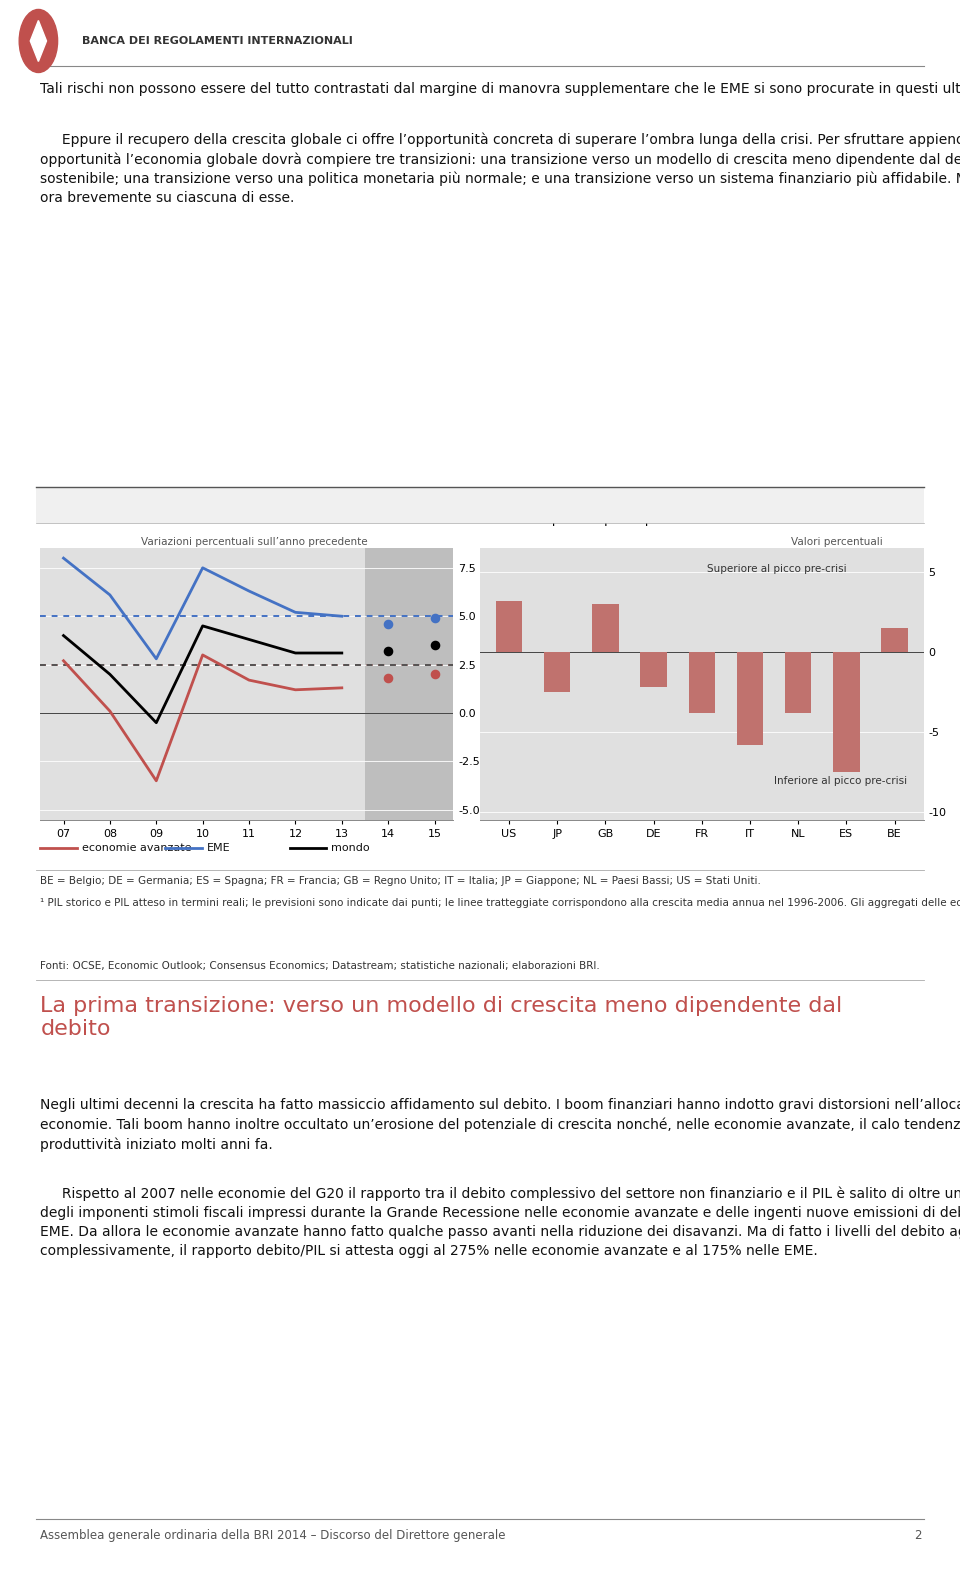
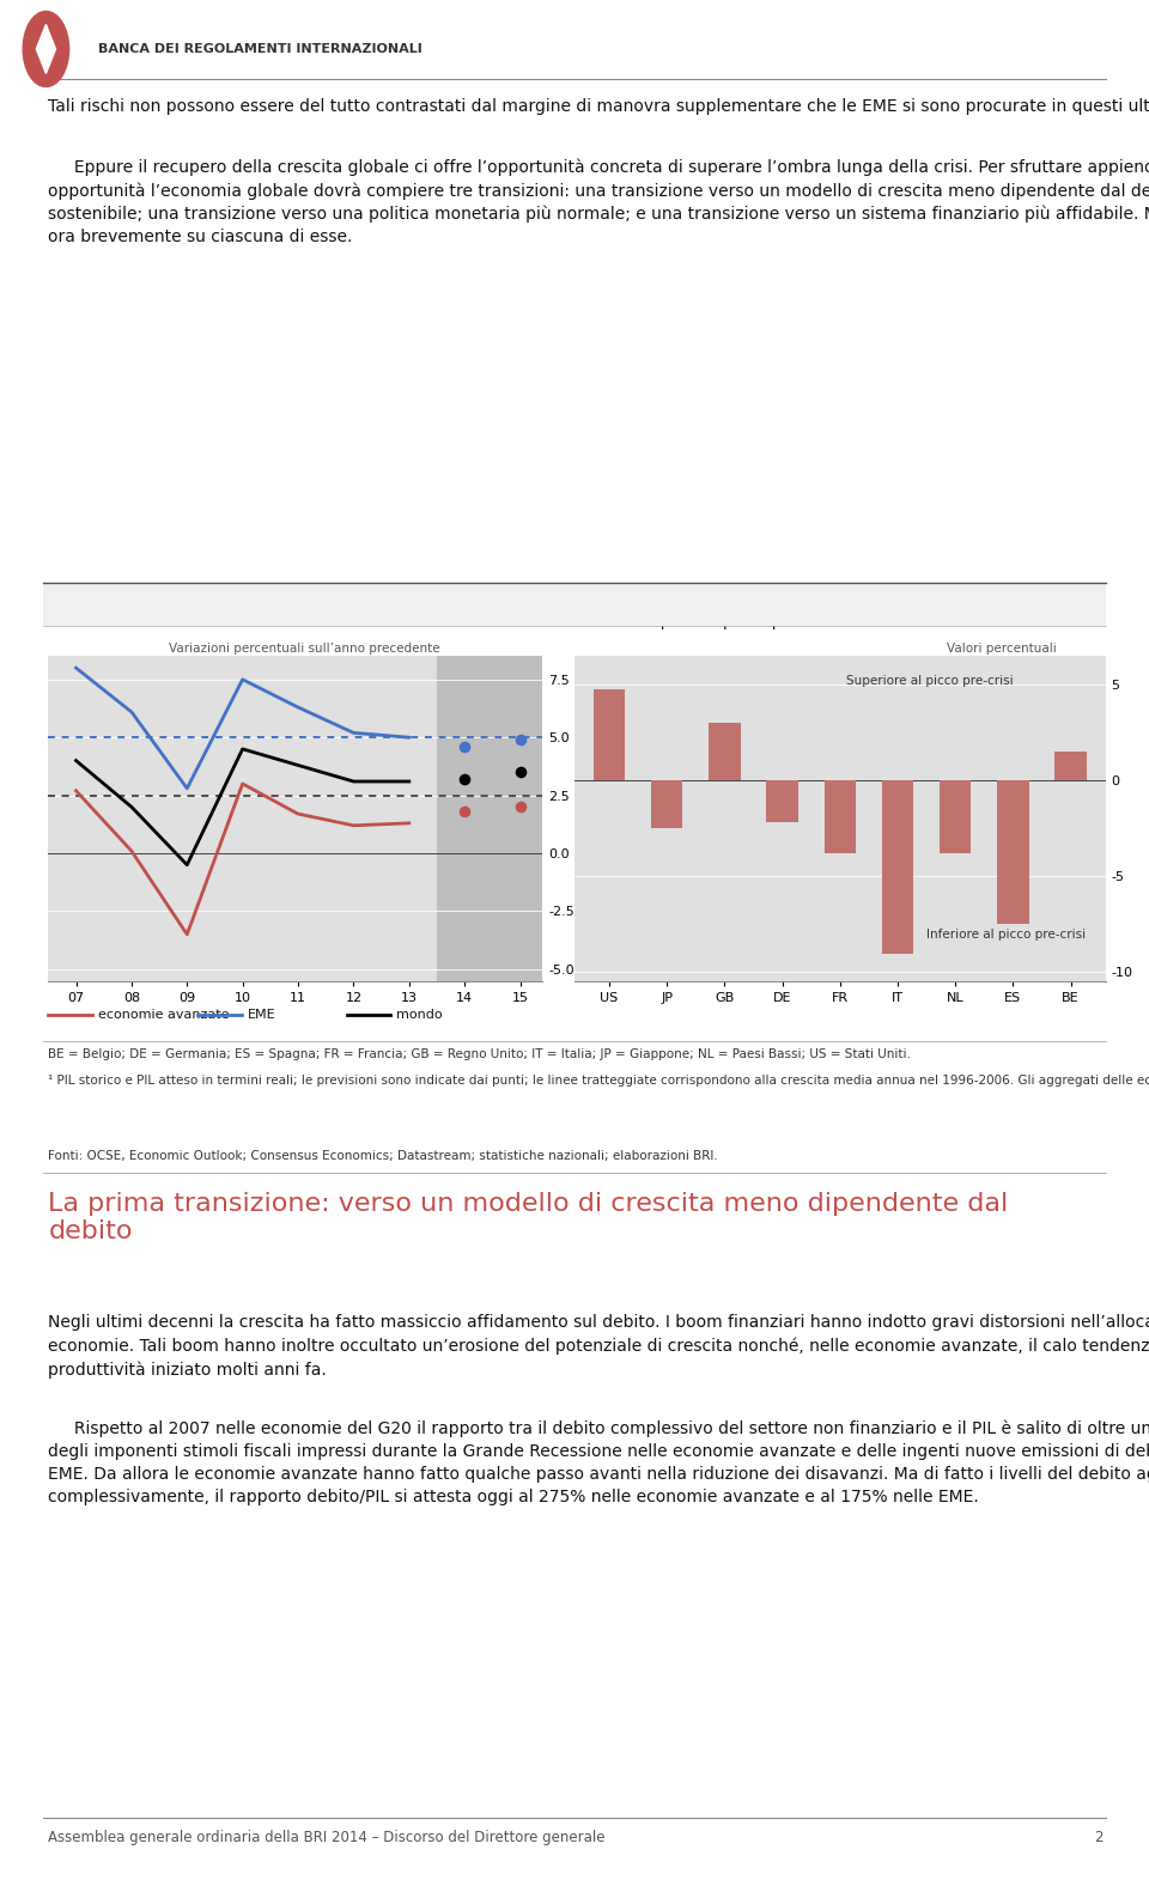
US: 3.2 -> 4.8
IT: -5.8 -> -9.1
